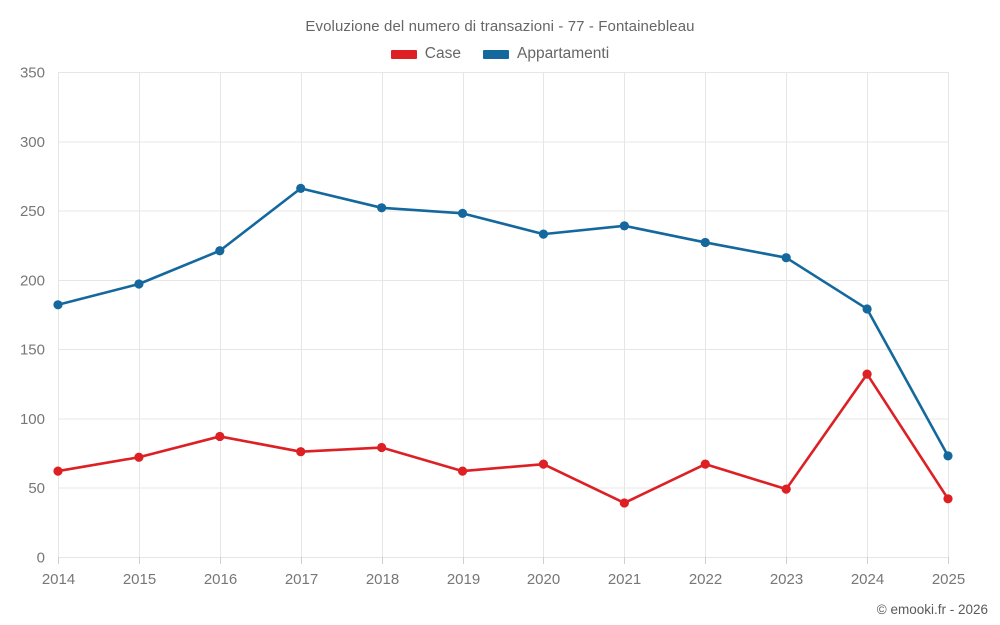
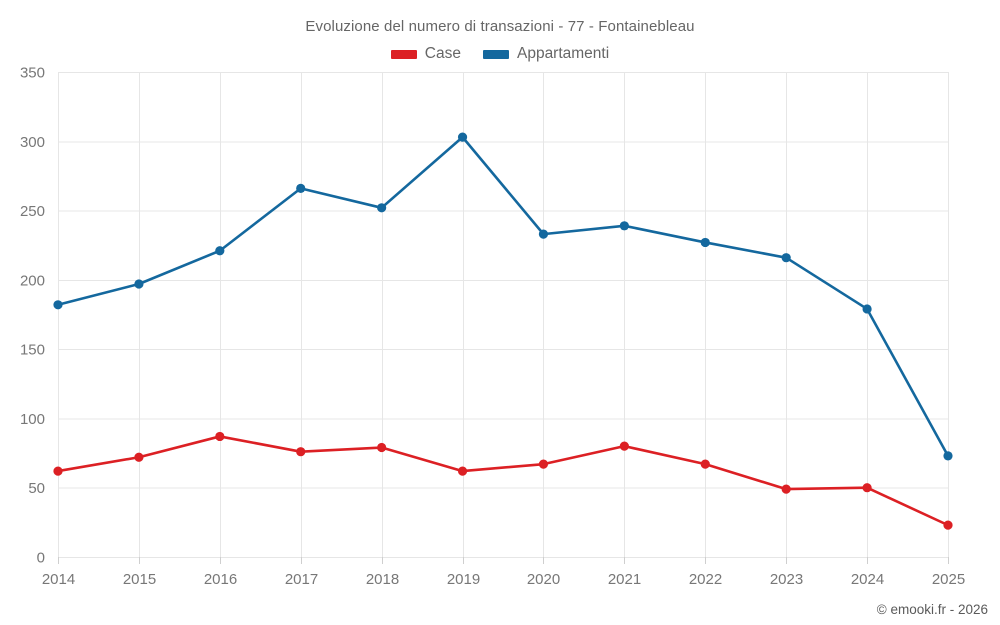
Appartamenti/2019: 248 -> 303
Case/2021: 39 -> 80
Case/2024: 132 -> 50
Case/2025: 42 -> 23
